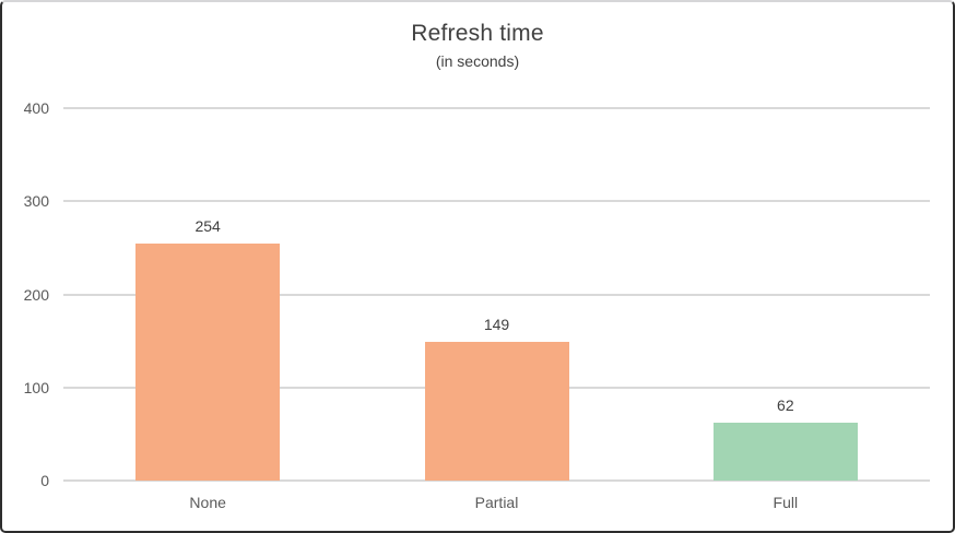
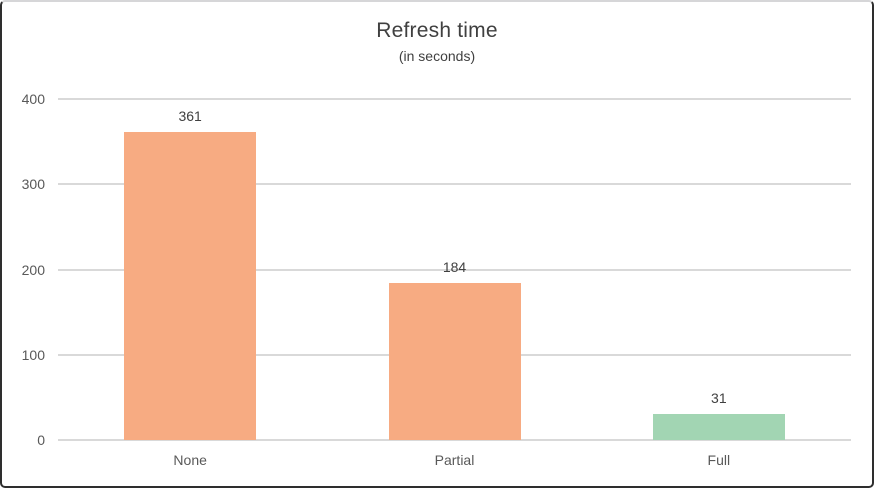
None: 254 -> 361
Partial: 149 -> 184
Full: 62 -> 31
